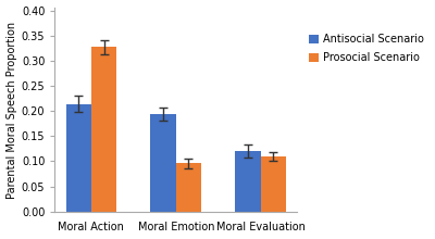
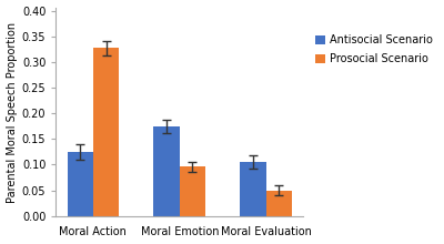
Antisocial Scenario/Moral Action: 0.214 -> 0.125
Antisocial Scenario/Moral Emotion: 0.195 -> 0.175
Antisocial Scenario/Moral Evaluation: 0.121 -> 0.105
Prosocial Scenario/Moral Evaluation: 0.109 -> 0.050
